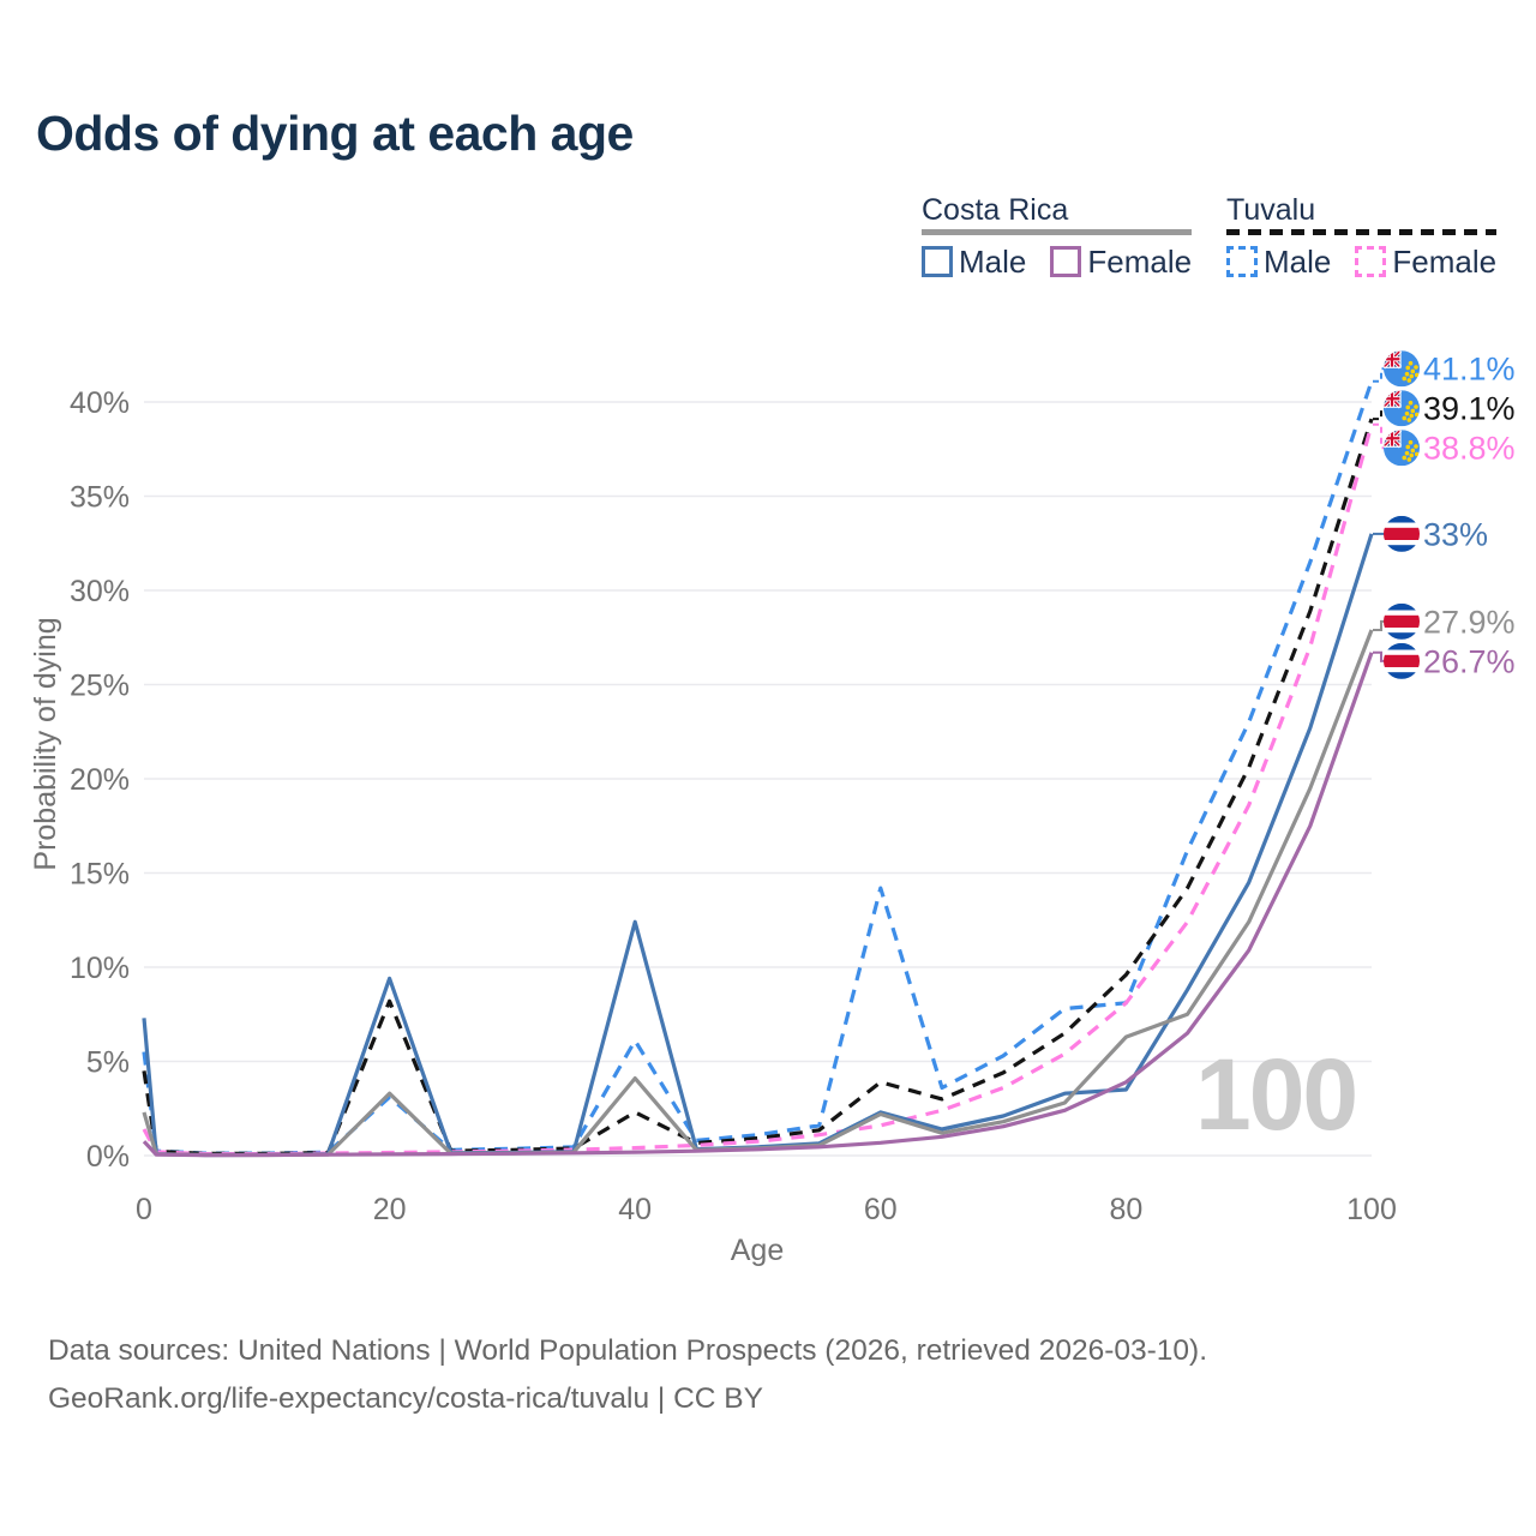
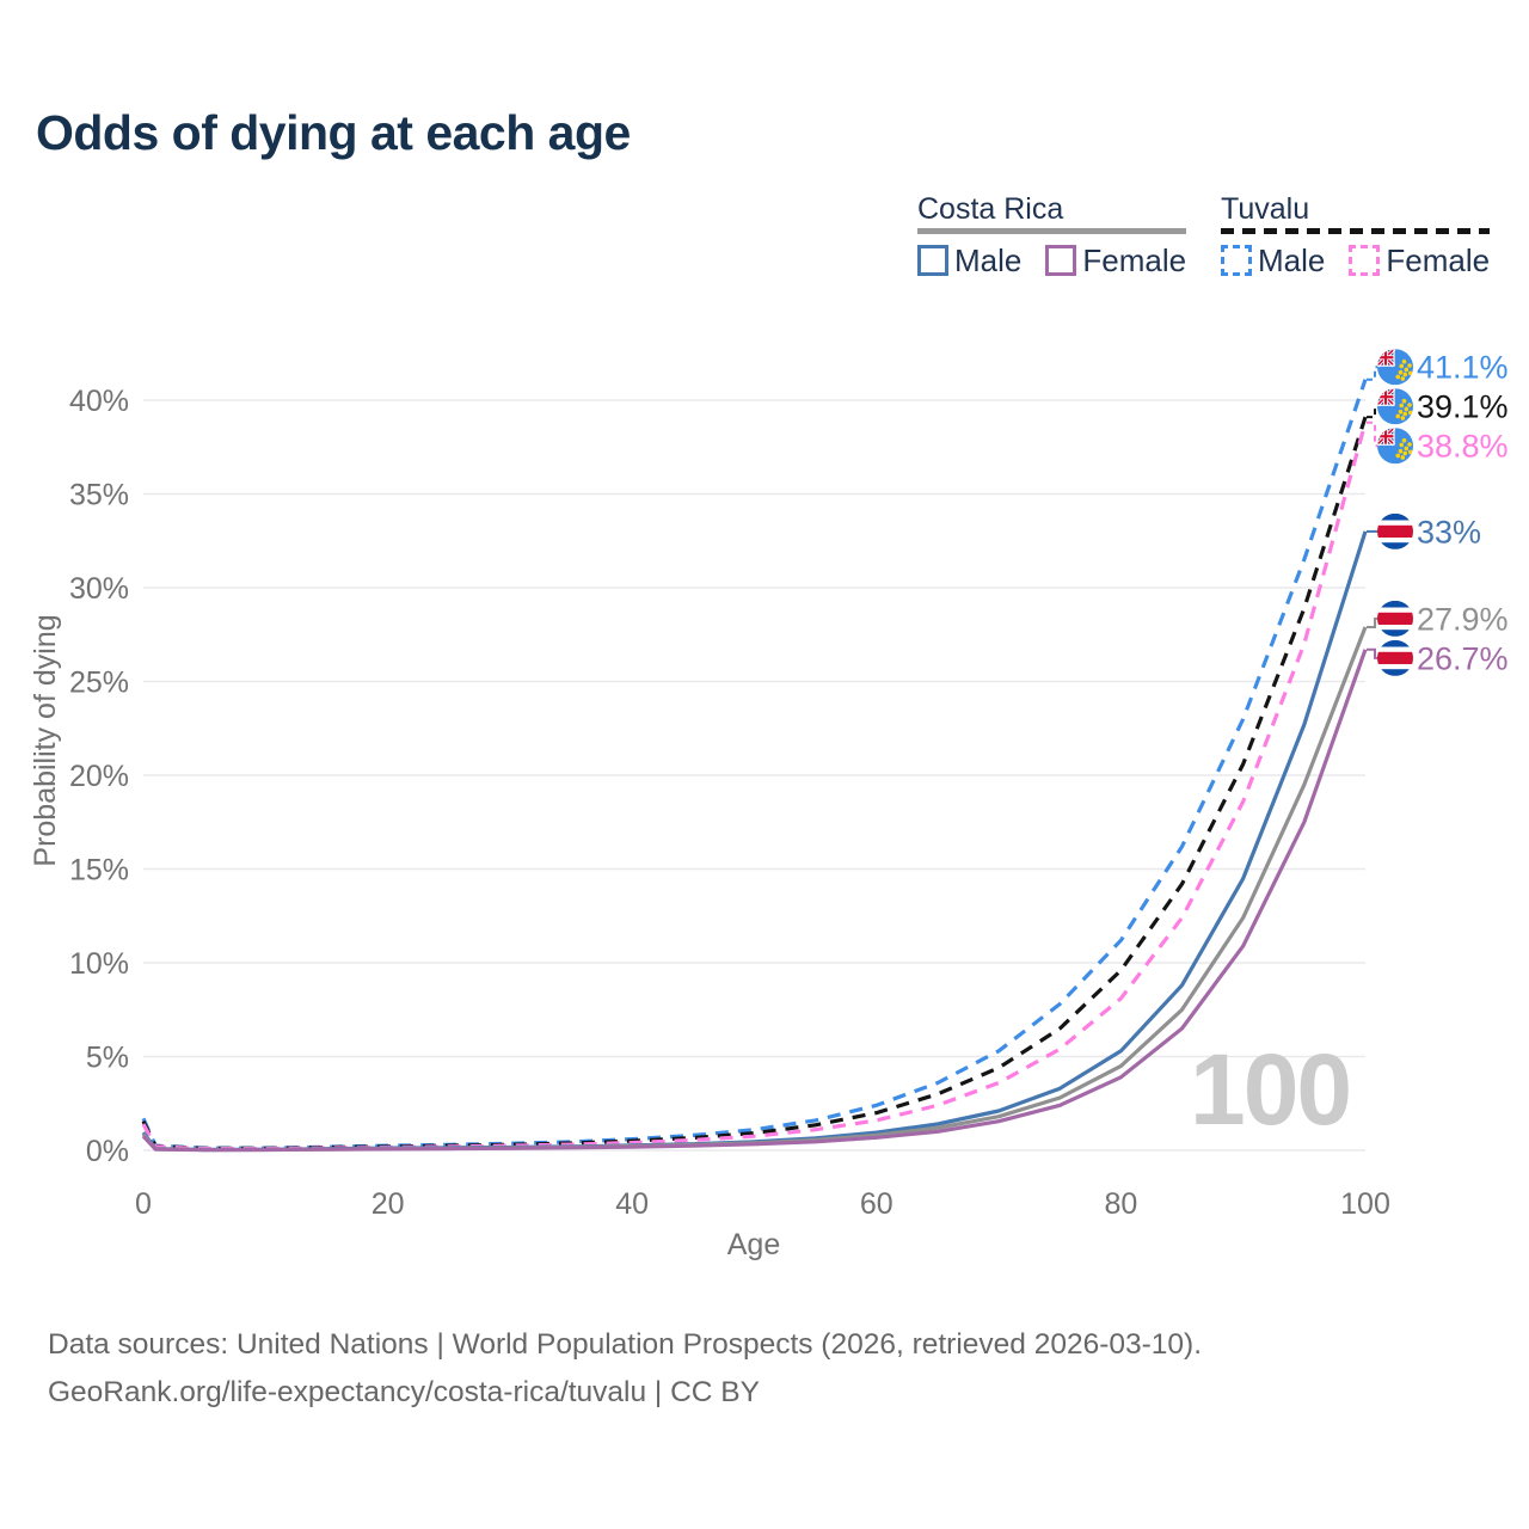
Tuvalu Male/0: 5.5% -> 1.7%
Tuvalu/0: 4.5% -> 1.6%
Costa Rica Male/0: 7.3% -> 0.9%
Costa Rica/0: 2.3% -> 0.8%
Tuvalu Male/20: 3.1% -> 0.2%
Tuvalu/20: 8.2% -> 0.2%
Costa Rica Male/20: 9.4% -> 0.1%
Costa Rica/20: 3.3% -> 0.1%
Tuvalu Male/40: 6.1% -> 0.6%
Tuvalu/40: 2.3% -> 0.5%
Costa Rica Male/40: 12.4% -> 0.3%
Costa Rica/40: 4.1% -> 0.2%
Tuvalu Male/60: 14.2% -> 2.4%
Tuvalu/60: 3.9% -> 2.0%
Costa Rica Male/60: 2.3% -> 0.9%
Costa Rica/60: 2.2% -> 0.8%
Tuvalu Male/80: 8.1% -> 11.2%
Costa Rica Male/80: 3.5% -> 5.3%
Costa Rica/80: 6.3% -> 4.5%
